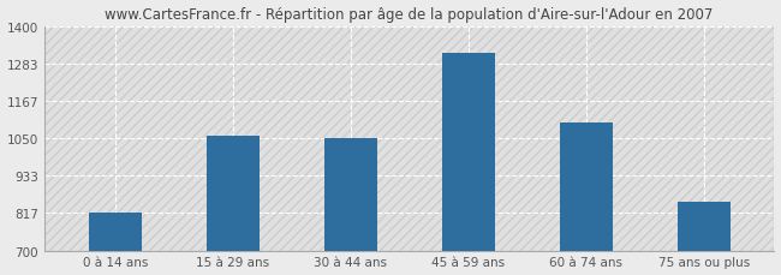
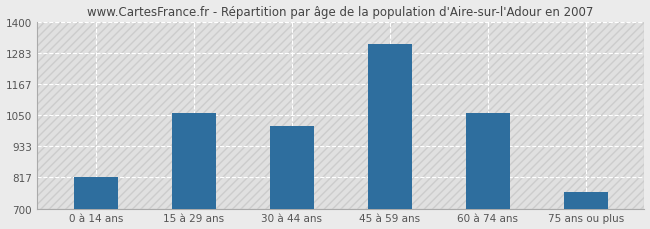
30 à 44 ans: 1050 -> 1010
60 à 74 ans: 1100 -> 1058
75 ans ou plus: 850 -> 762
